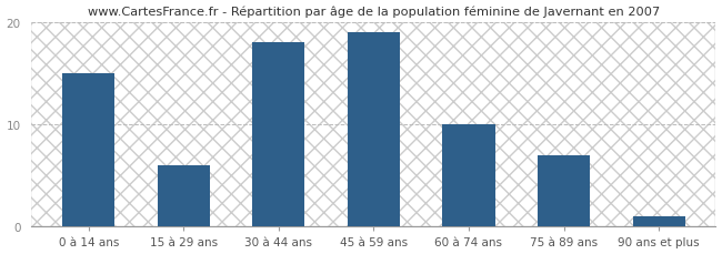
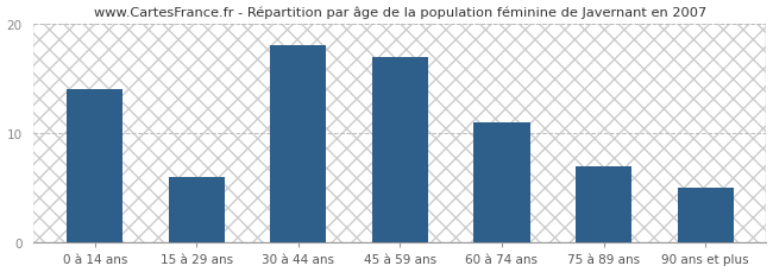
0 à 14 ans: 15 -> 14
45 à 59 ans: 19 -> 17
60 à 74 ans: 10 -> 11
90 ans et plus: 1 -> 5
